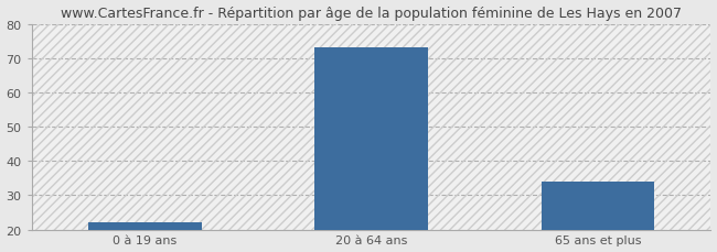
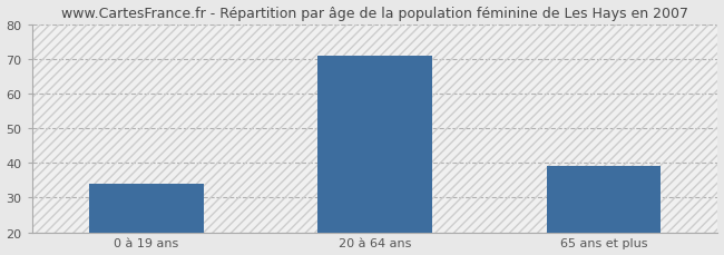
0 à 19 ans: 22 -> 34
20 à 64 ans: 73 -> 71
65 ans et plus: 34 -> 39
